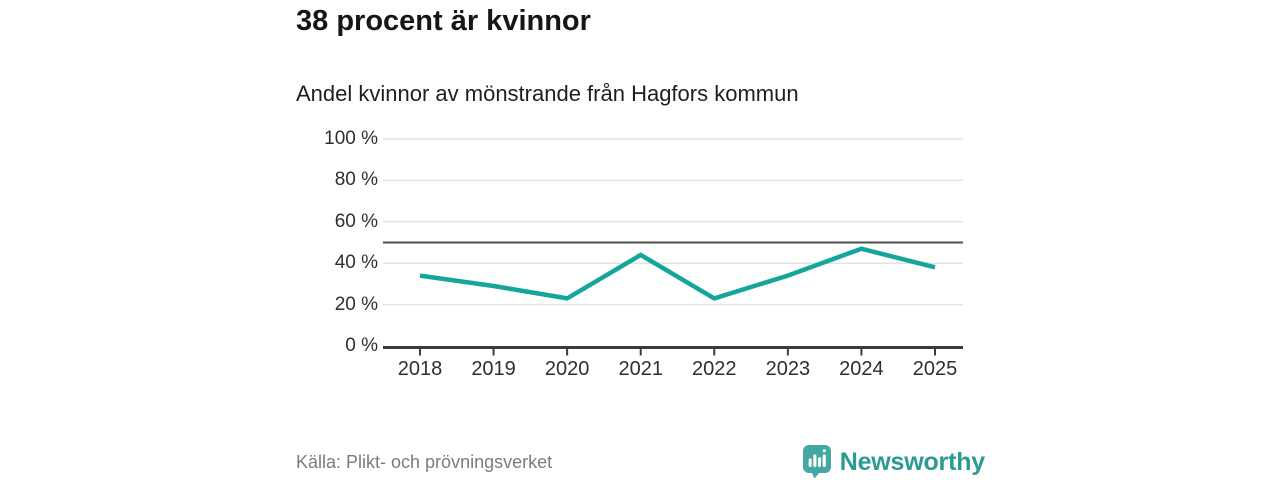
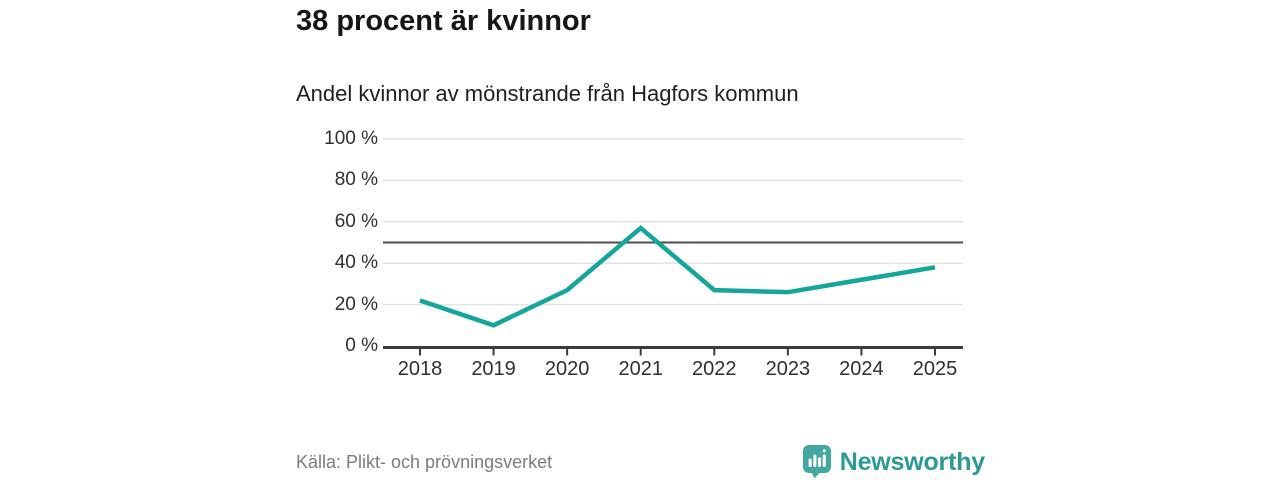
2018: 34% -> 22%
2019: 29% -> 10%
2020: 23% -> 27%
2021: 44% -> 57%
2022: 23% -> 27%
2023: 34% -> 26%
2024: 47% -> 32%
